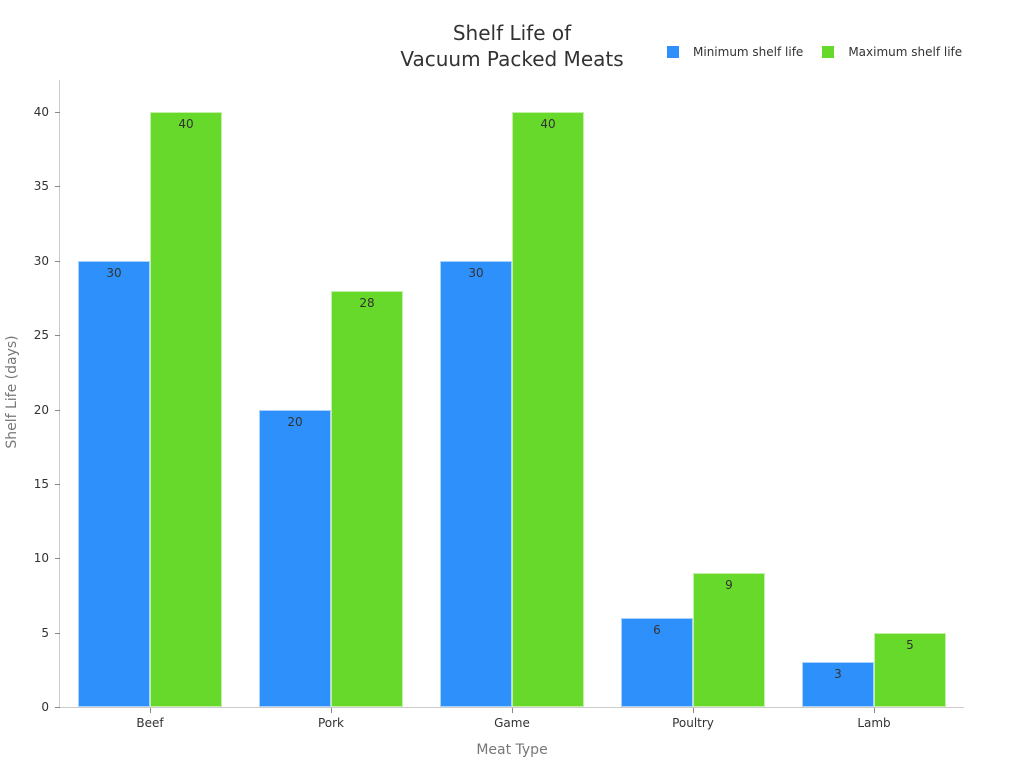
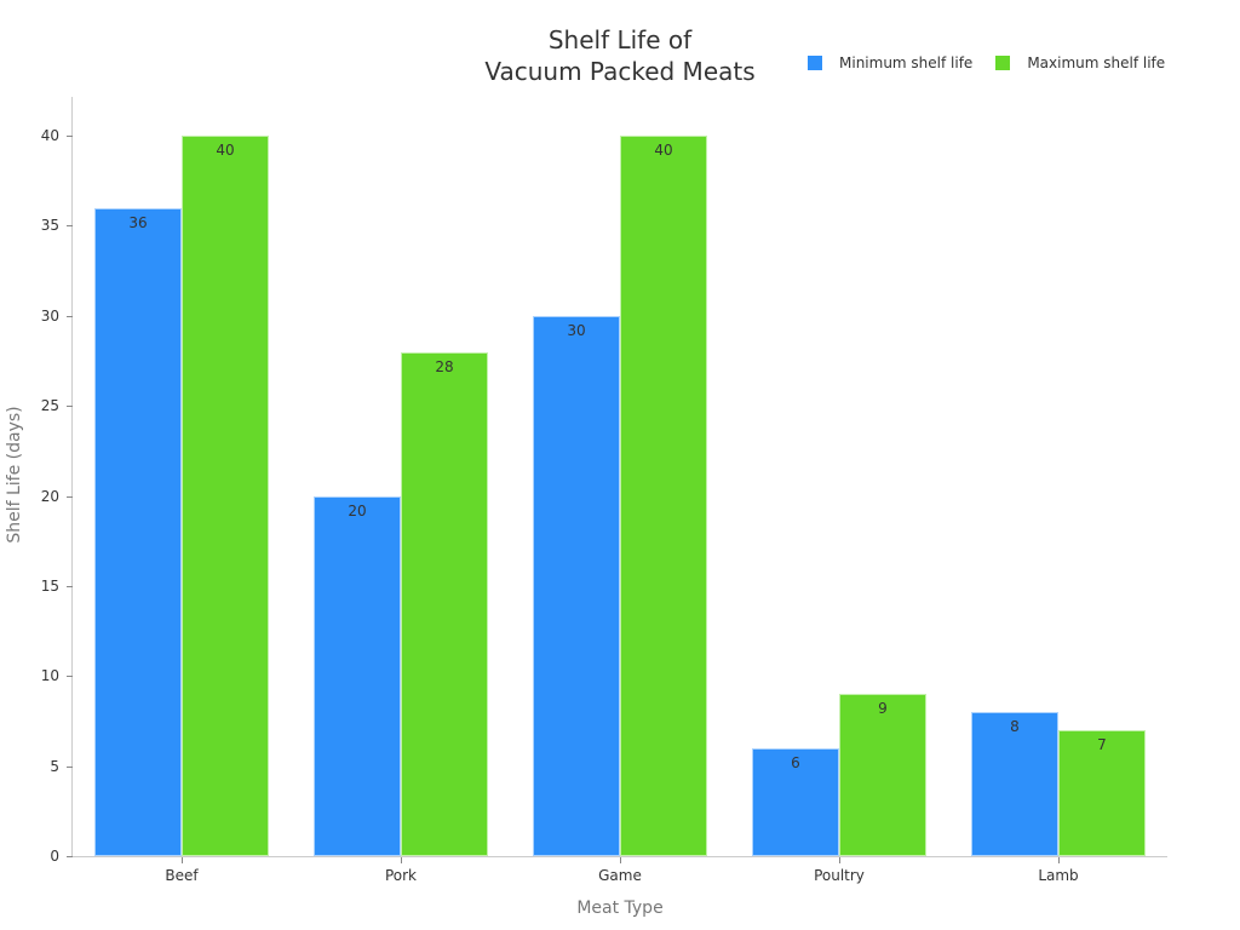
Minimum shelf life/Beef: 30 -> 36
Minimum shelf life/Lamb: 3 -> 8
Maximum shelf life/Lamb: 5 -> 7
